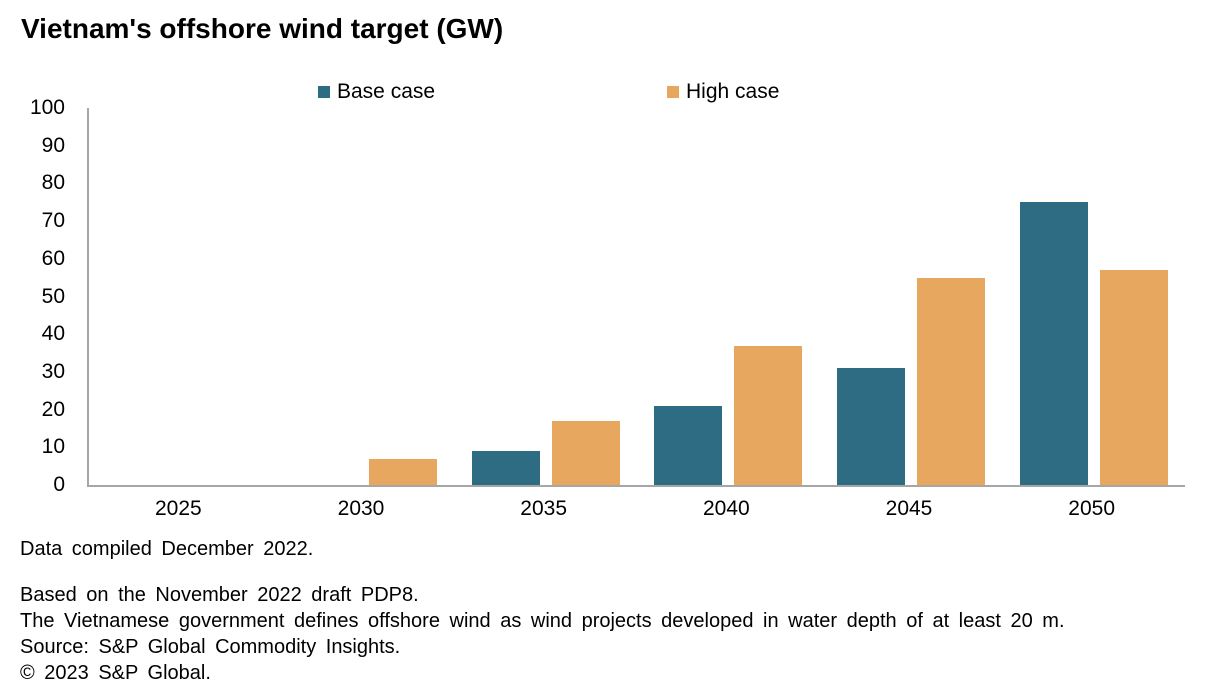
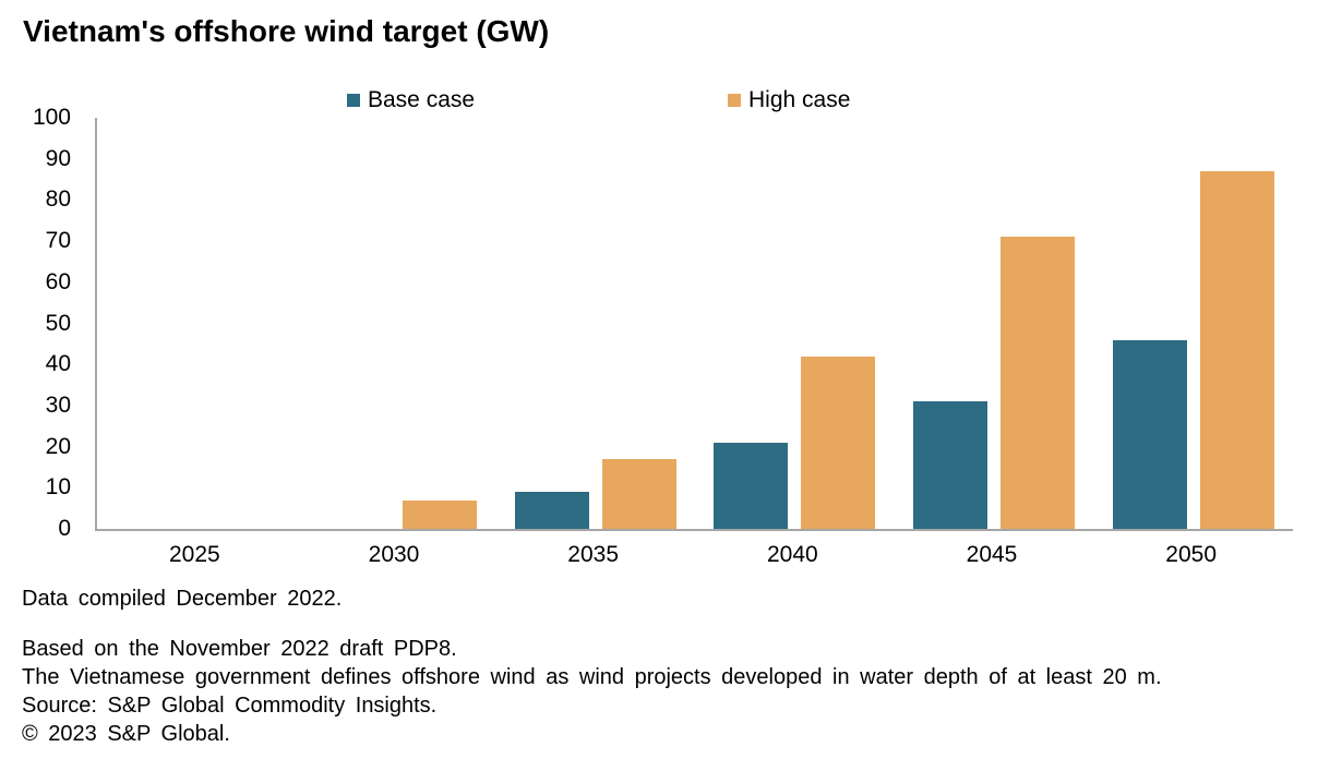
High case/2040: 37 -> 42
High case/2045: 55 -> 71
Base case/2050: 75 -> 46
High case/2050: 57 -> 87
